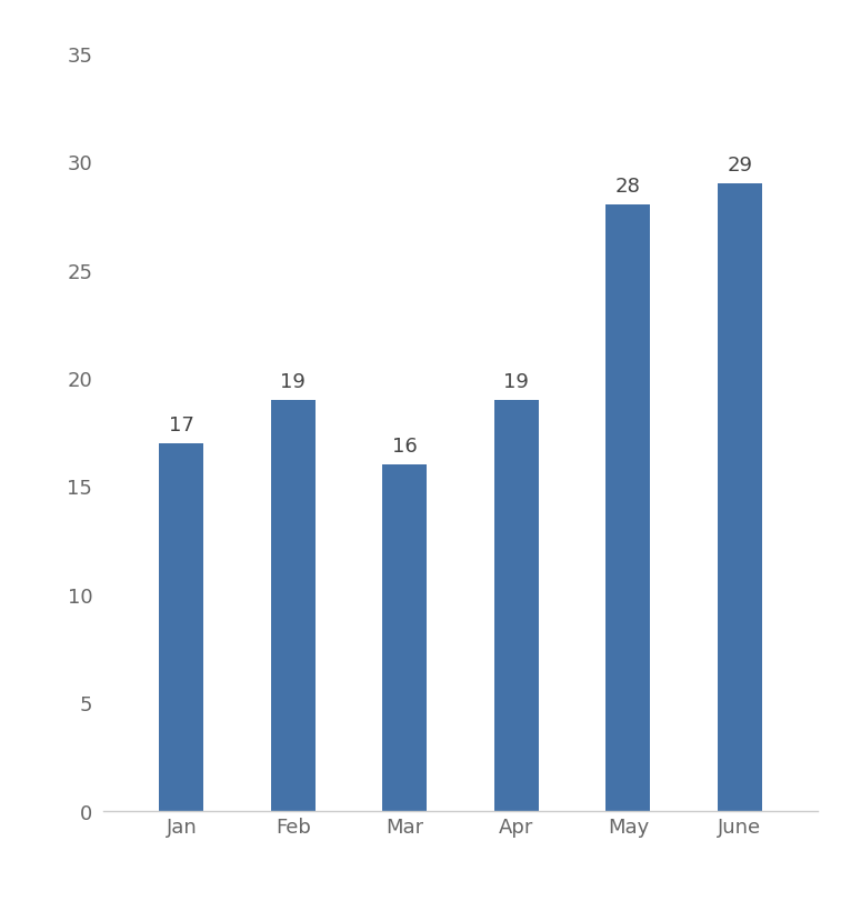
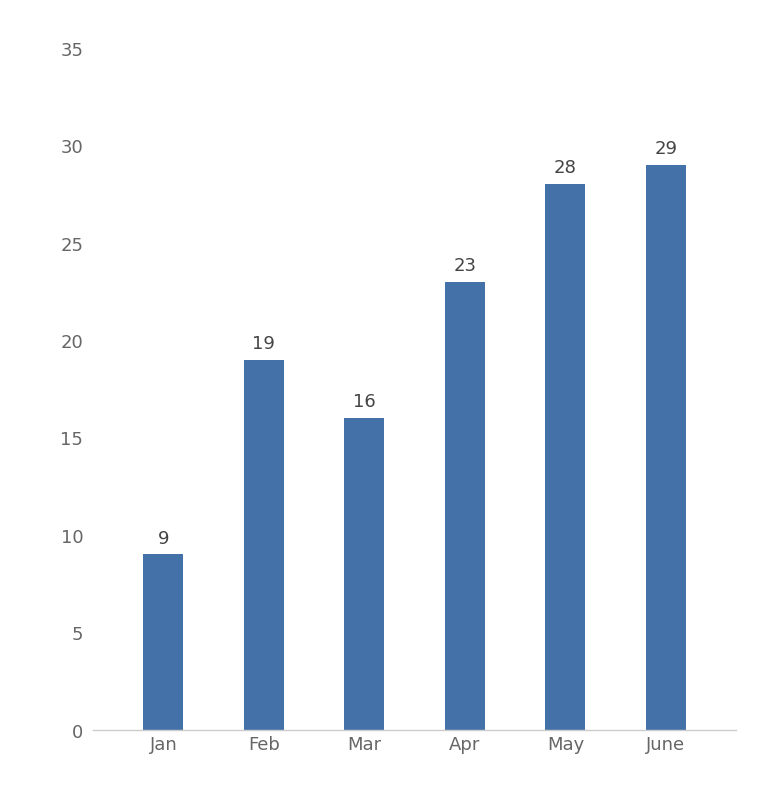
Jan: 17 -> 9
Apr: 19 -> 23
